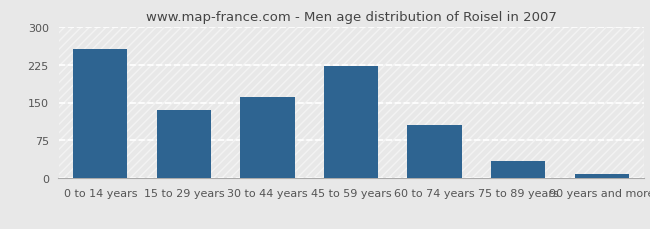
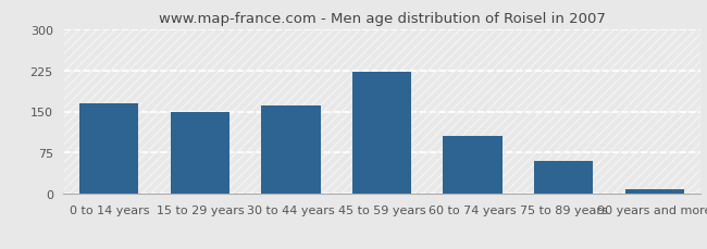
0 to 14 years: 256 -> 165
15 to 29 years: 136 -> 150
75 to 89 years: 34 -> 60
